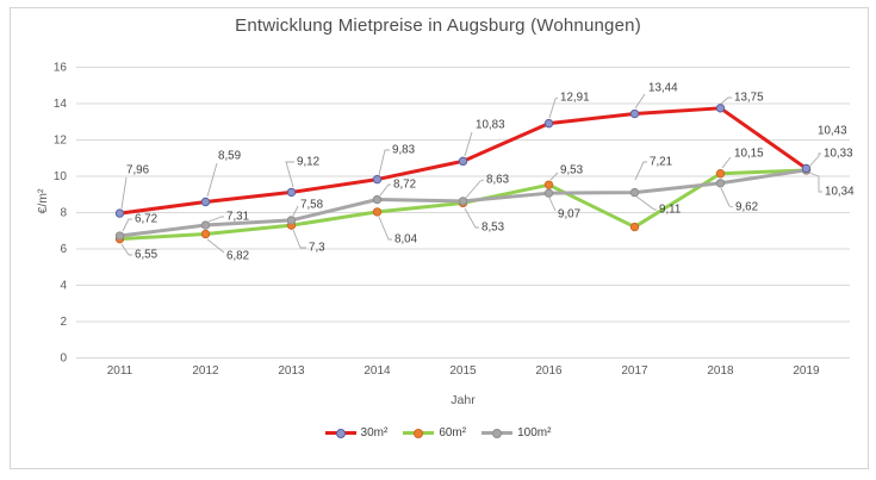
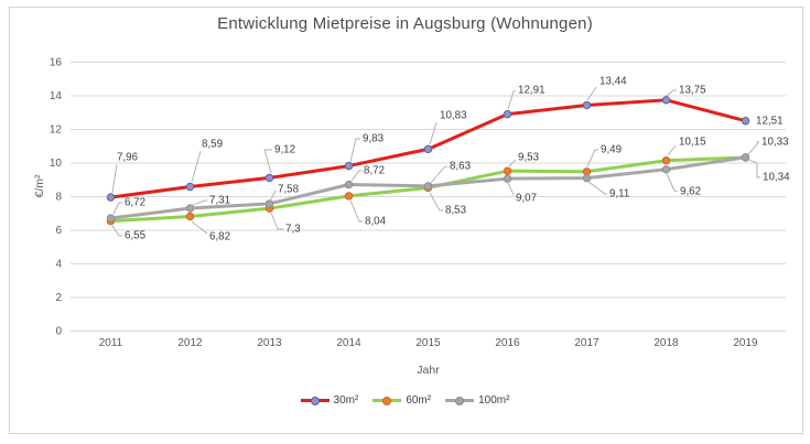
60m²/2017: 7,21 -> 9,49
30m²/2019: 10,43 -> 12,51
